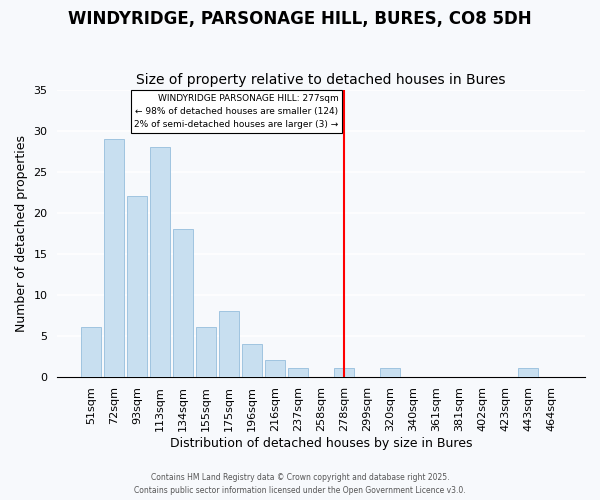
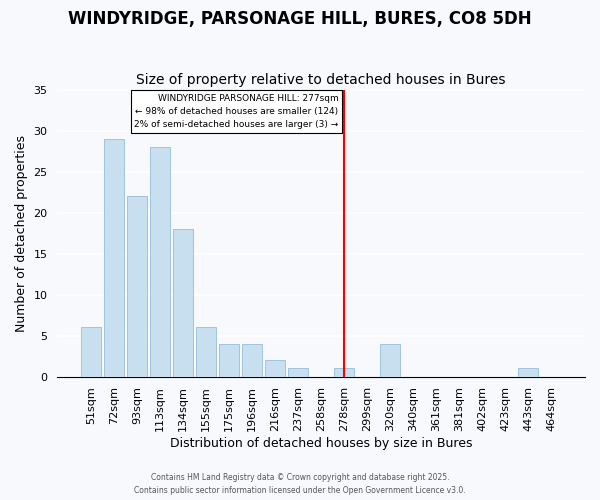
175sqm: 8 -> 4
320sqm: 1 -> 4
